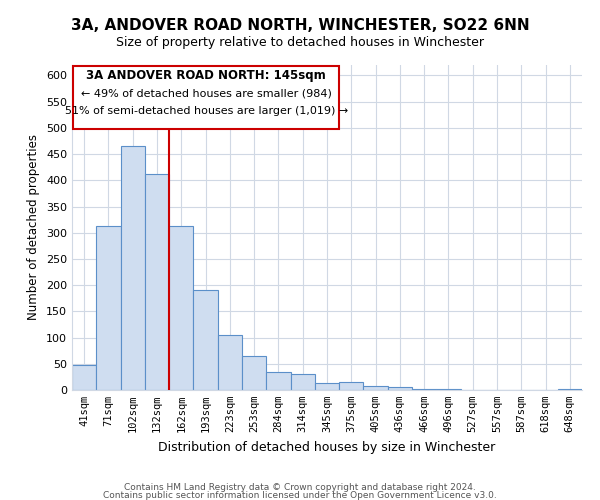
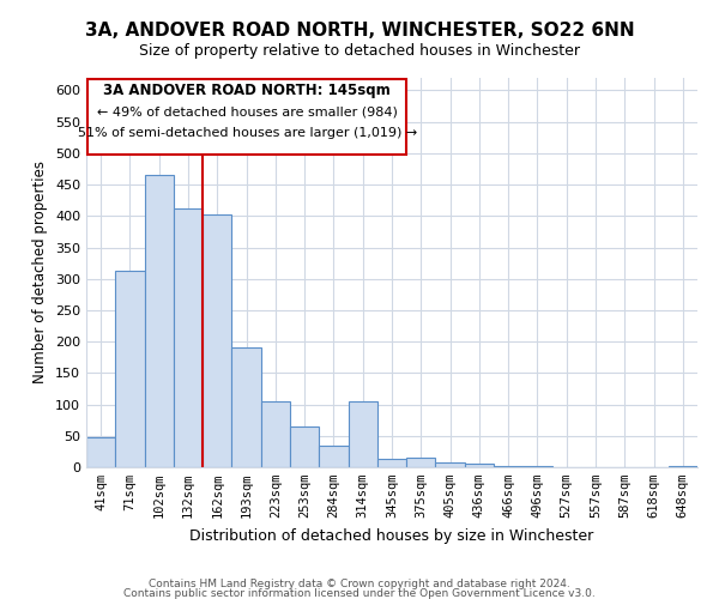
162sqm: 312 -> 402
314sqm: 30 -> 104
